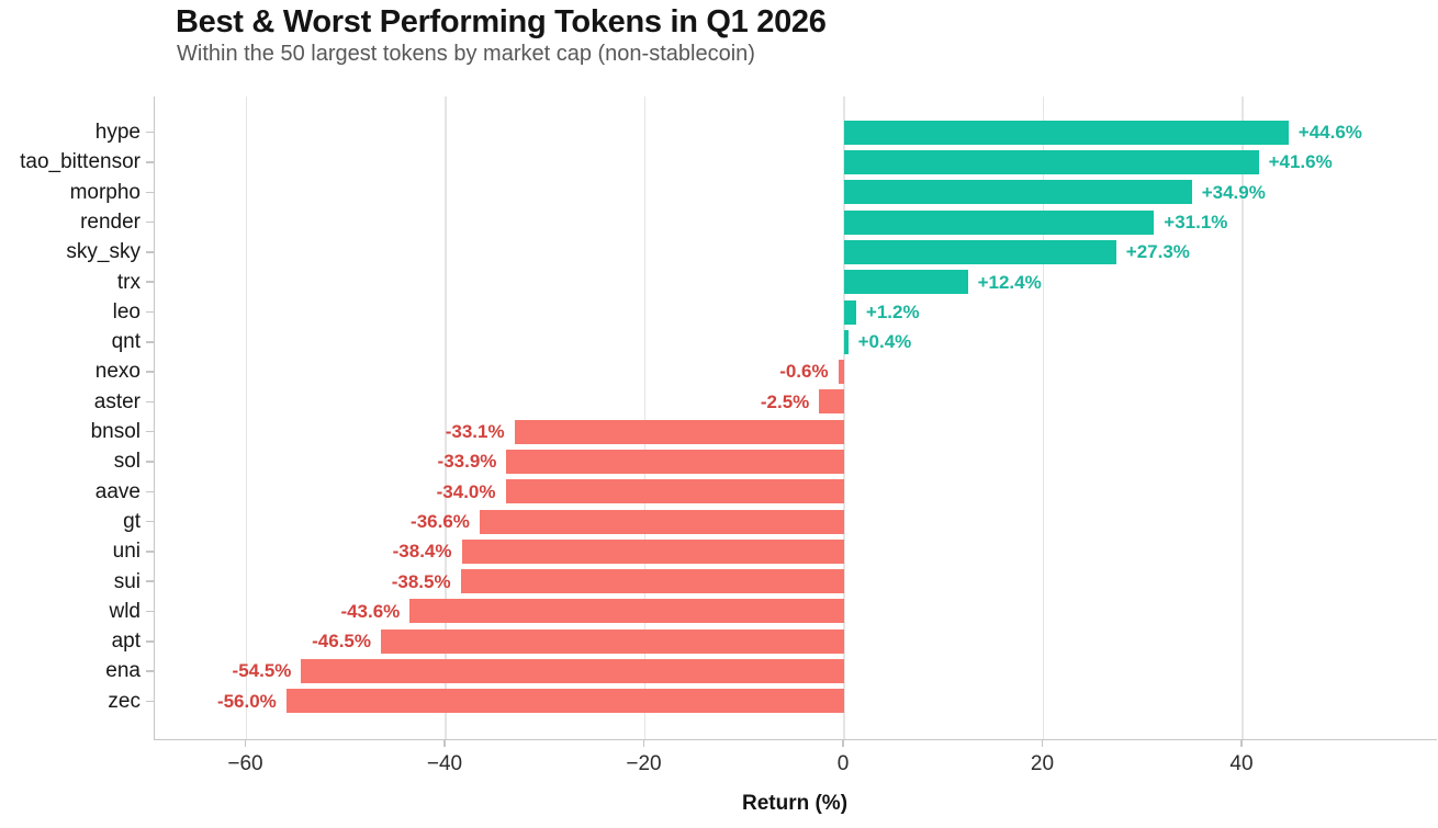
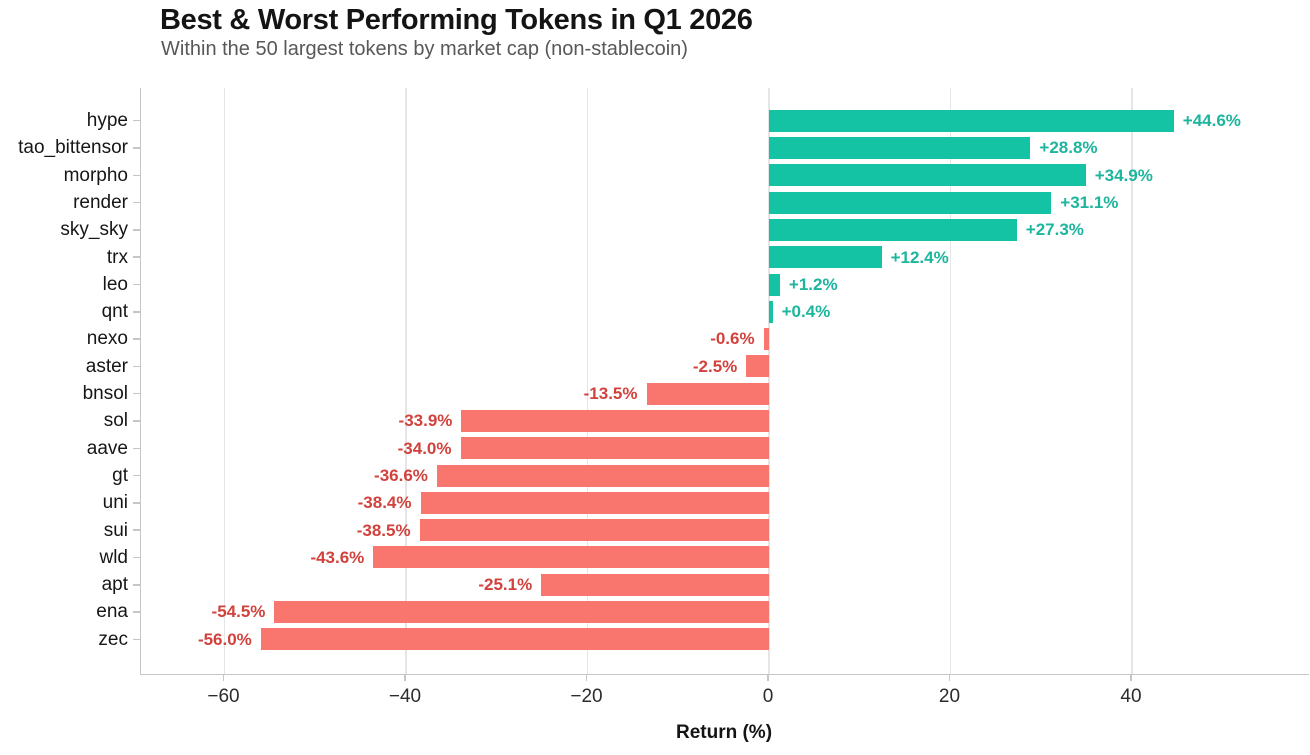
tao_bittensor: +41.6% -> +28.8%
bnsol: -33.1% -> -13.5%
apt: -46.5% -> -25.1%
